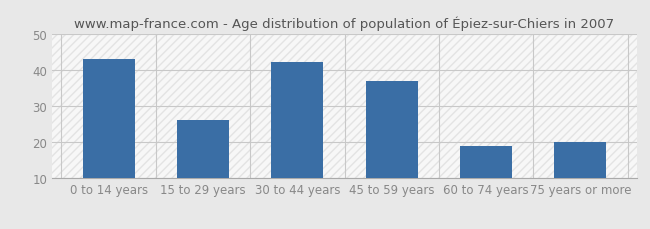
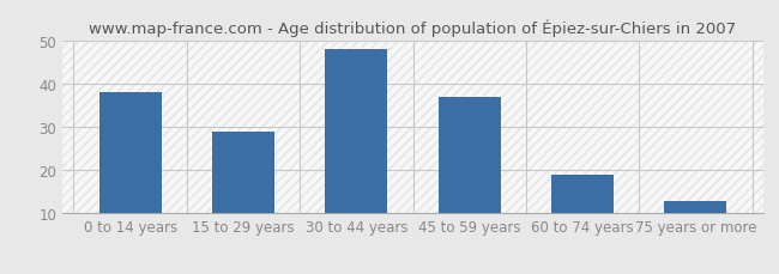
0 to 14 years: 43 -> 38
15 to 29 years: 26 -> 29
30 to 44 years: 42 -> 48
75 years or more: 20 -> 13
